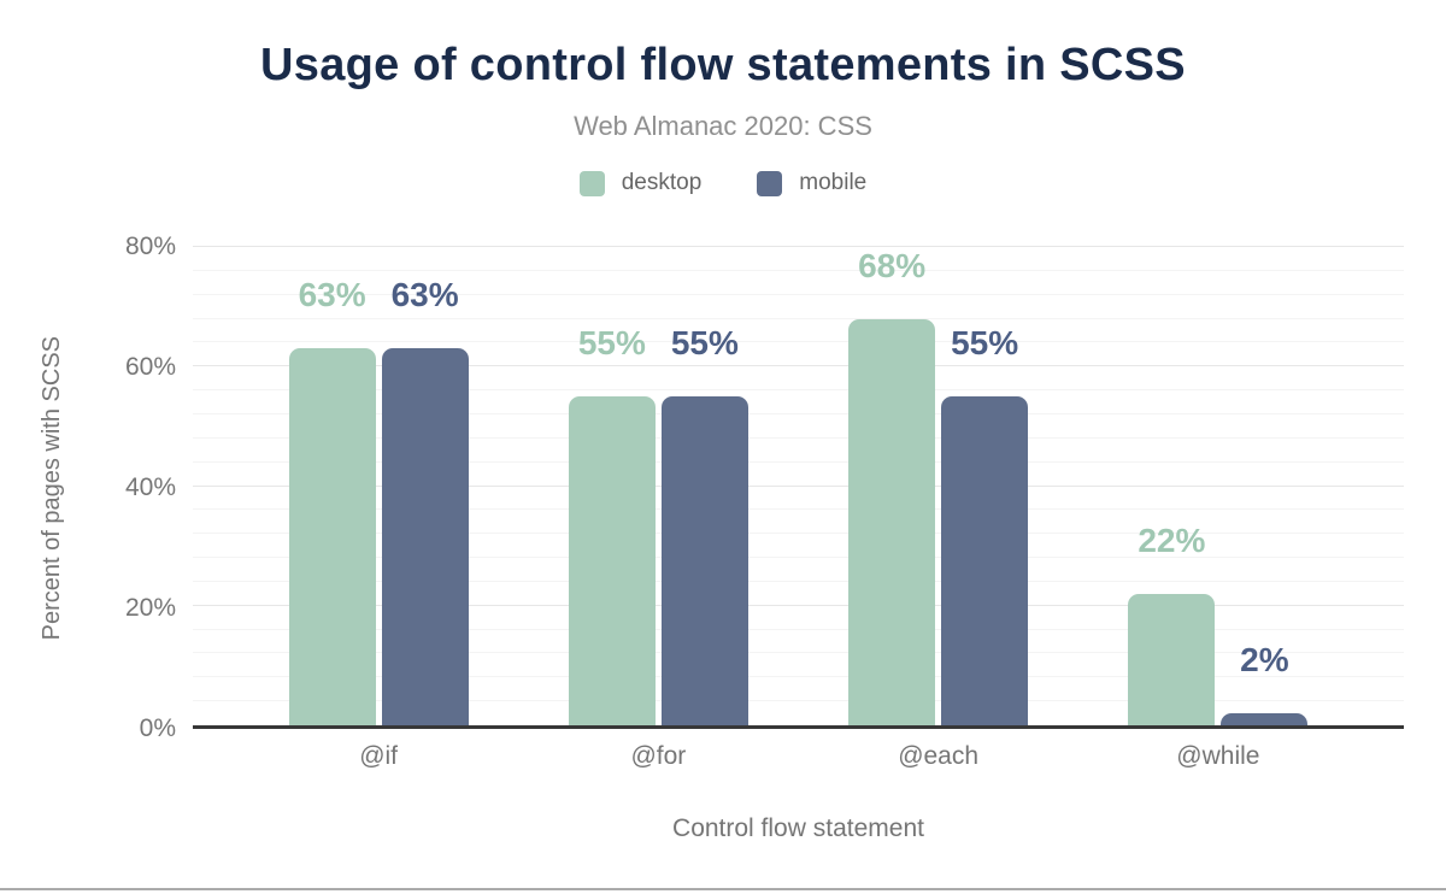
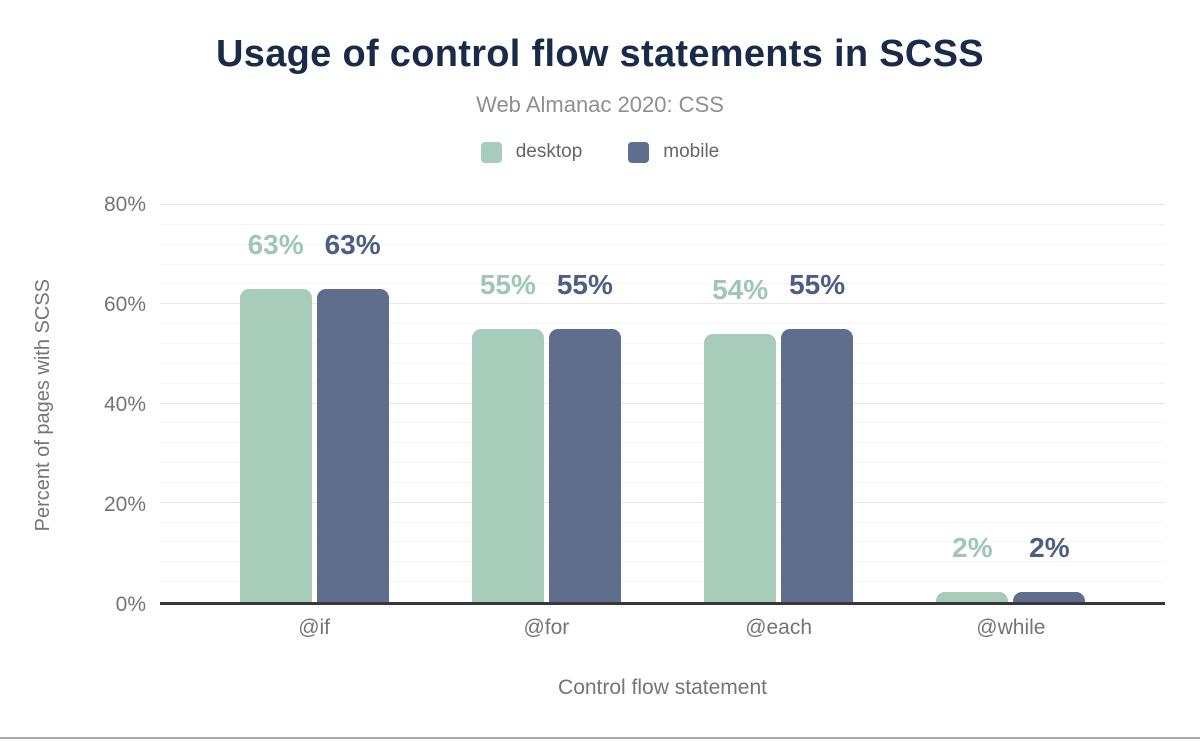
desktop/@each: 68% -> 54%
desktop/@while: 22% -> 2%
